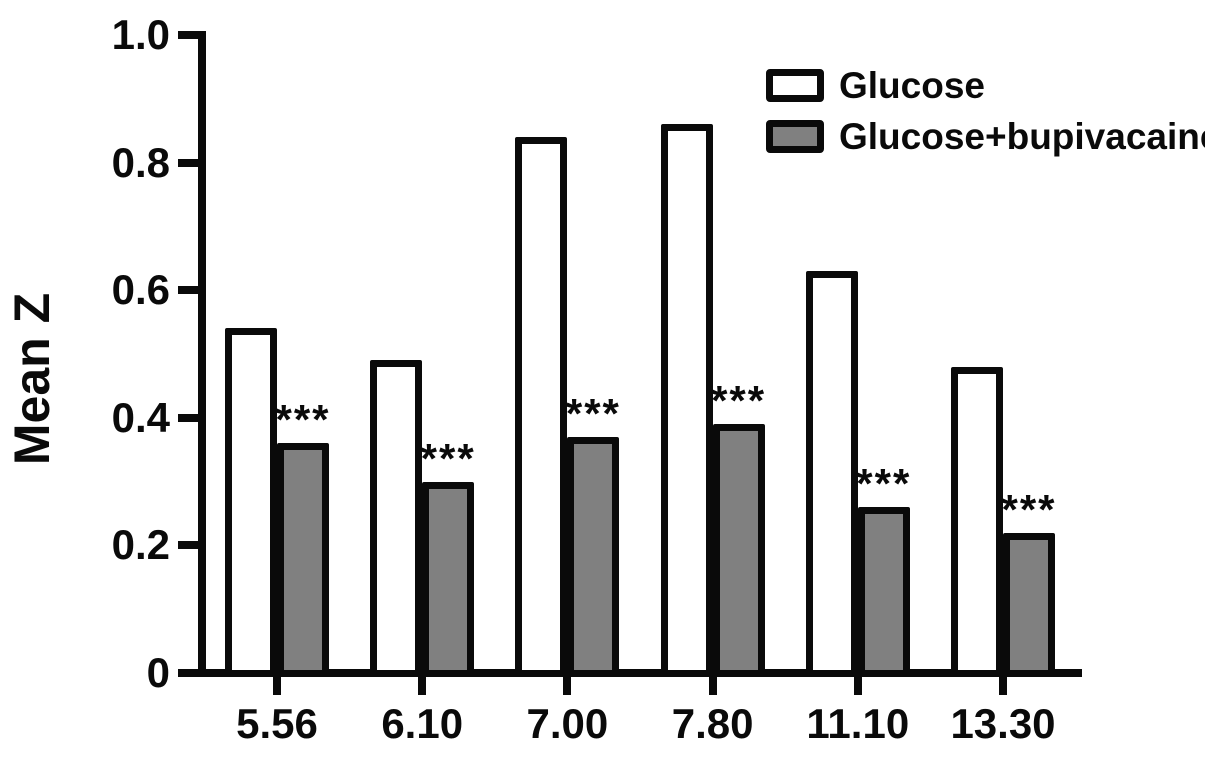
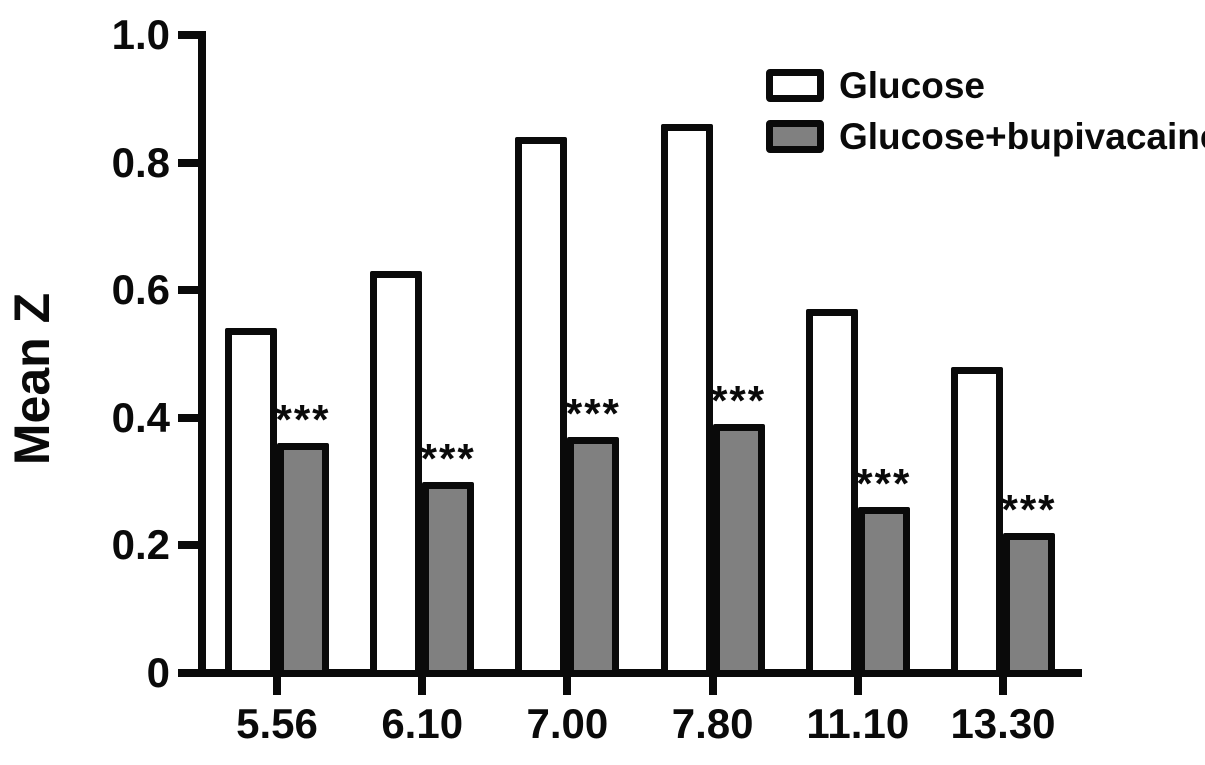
Glucose/6.10: 0.49 -> 0.63
Glucose/11.10: 0.63 -> 0.57
